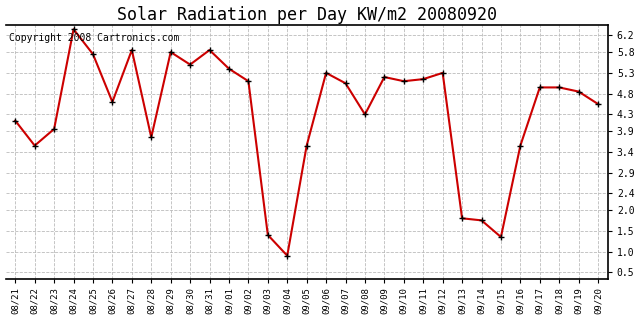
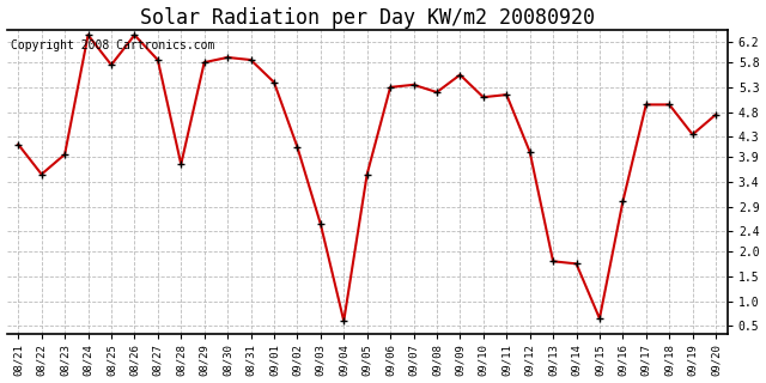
08/26: 4.60 -> 6.35
08/30: 5.50 -> 5.90
09/02: 5.10 -> 4.10
09/03: 1.40 -> 2.55
09/04: 0.90 -> 0.60
09/07: 5.05 -> 5.35
09/08: 4.30 -> 5.20
09/09: 5.20 -> 5.55
09/12: 5.30 -> 4.00
09/15: 1.35 -> 0.65
09/16: 3.55 -> 3.00
09/19: 4.85 -> 4.35
09/20: 4.55 -> 4.75
